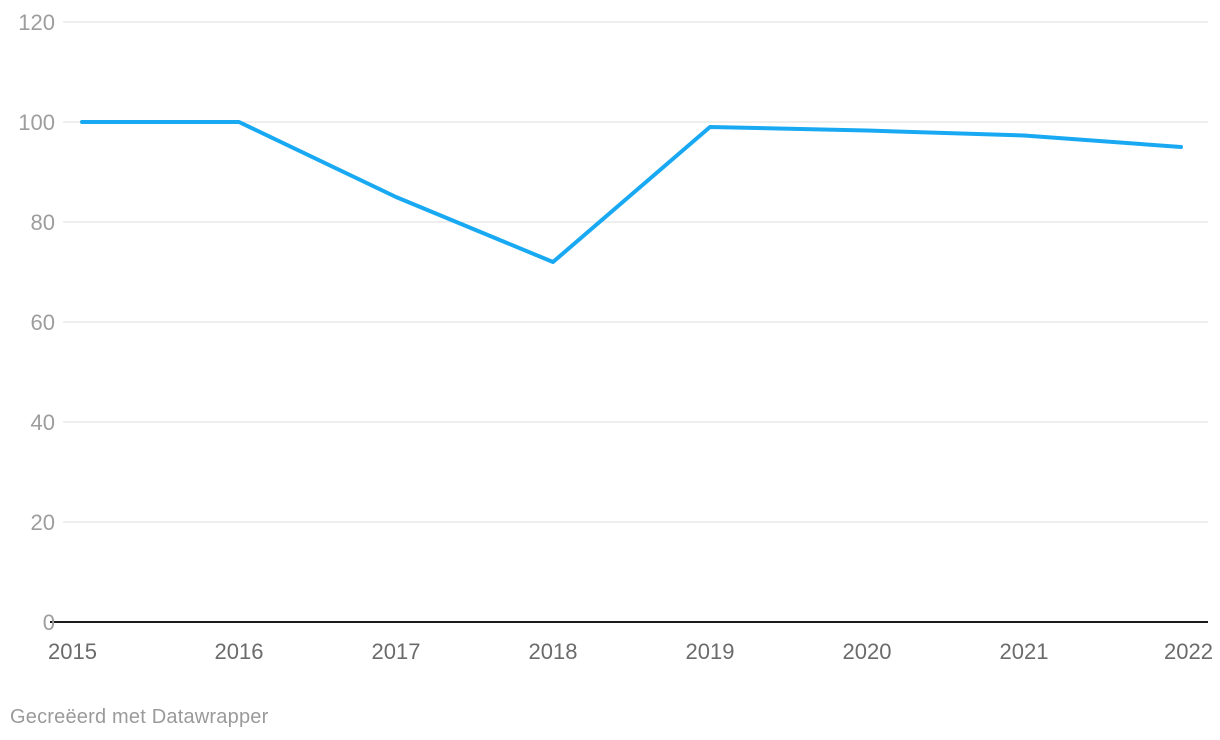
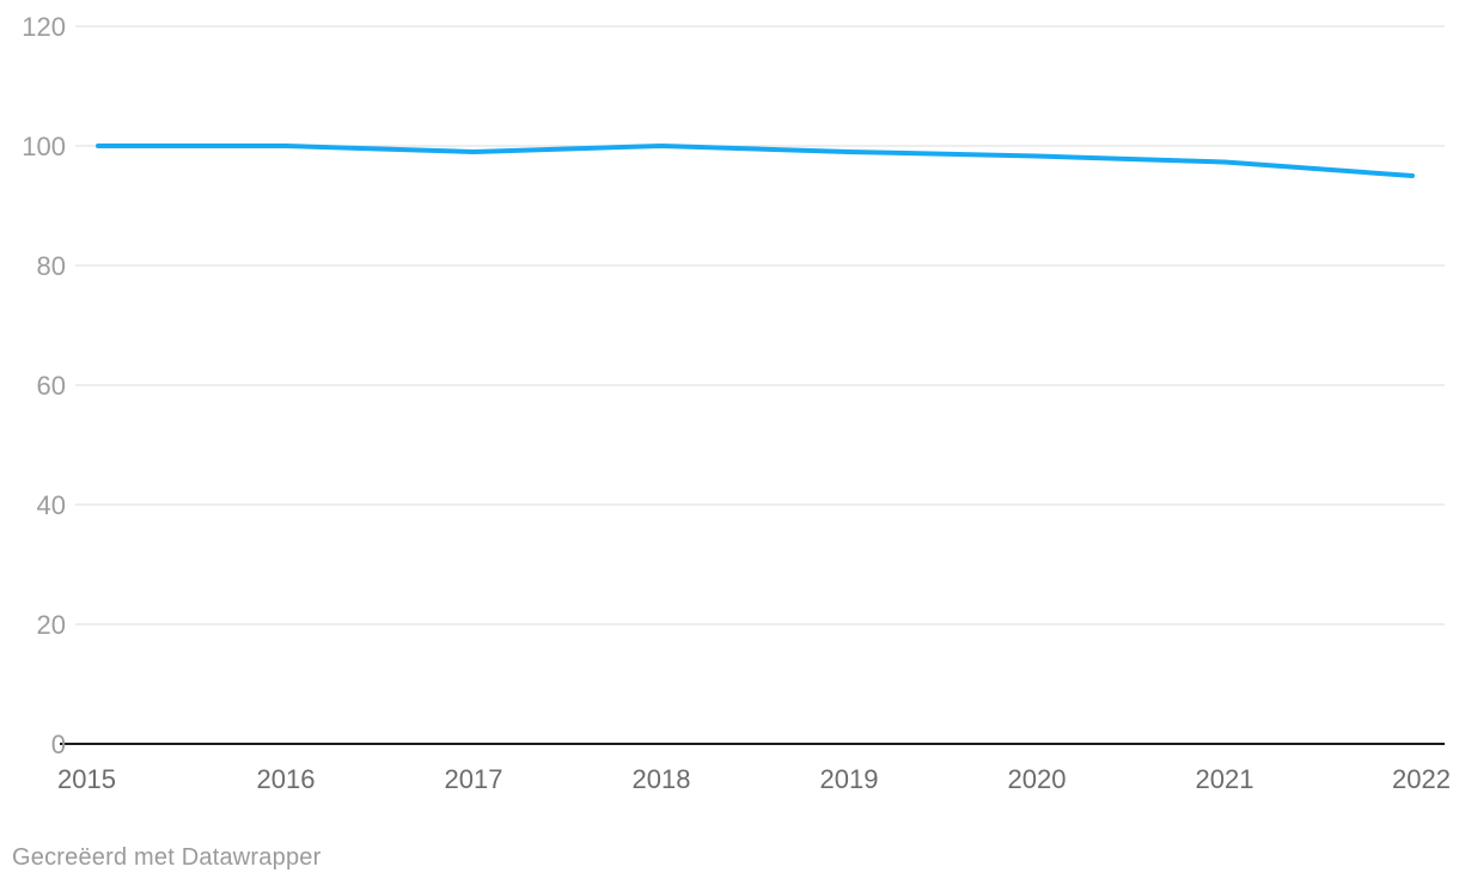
2017: 85 -> 99
2018: 72 -> 100
